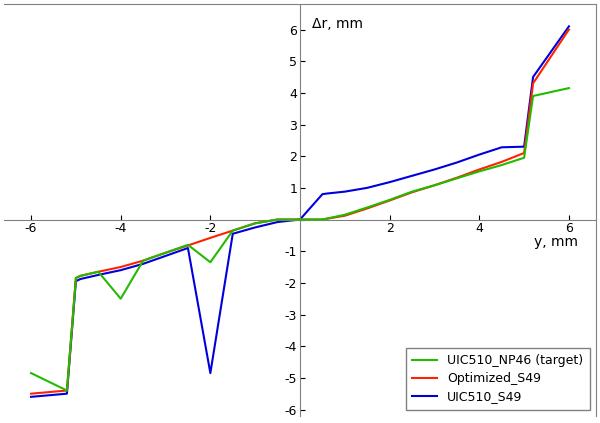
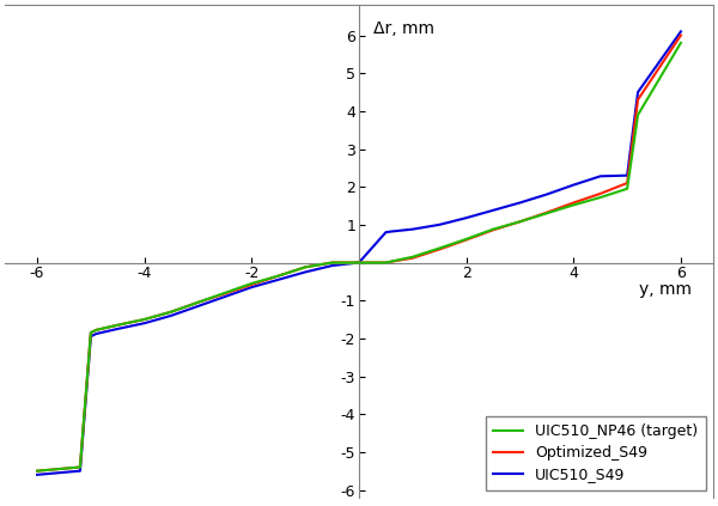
UIC510_NP46 (target)/-6: -4.85 -> -5.50
UIC510_NP46 (target)/-4: -2.50 -> -1.50
UIC510_NP46 (target)/-2: -1.35 -> -0.55
UIC510_S49/-2: -4.85 -> -0.65
UIC510_NP46 (target)/6: 4.15 -> 5.80
